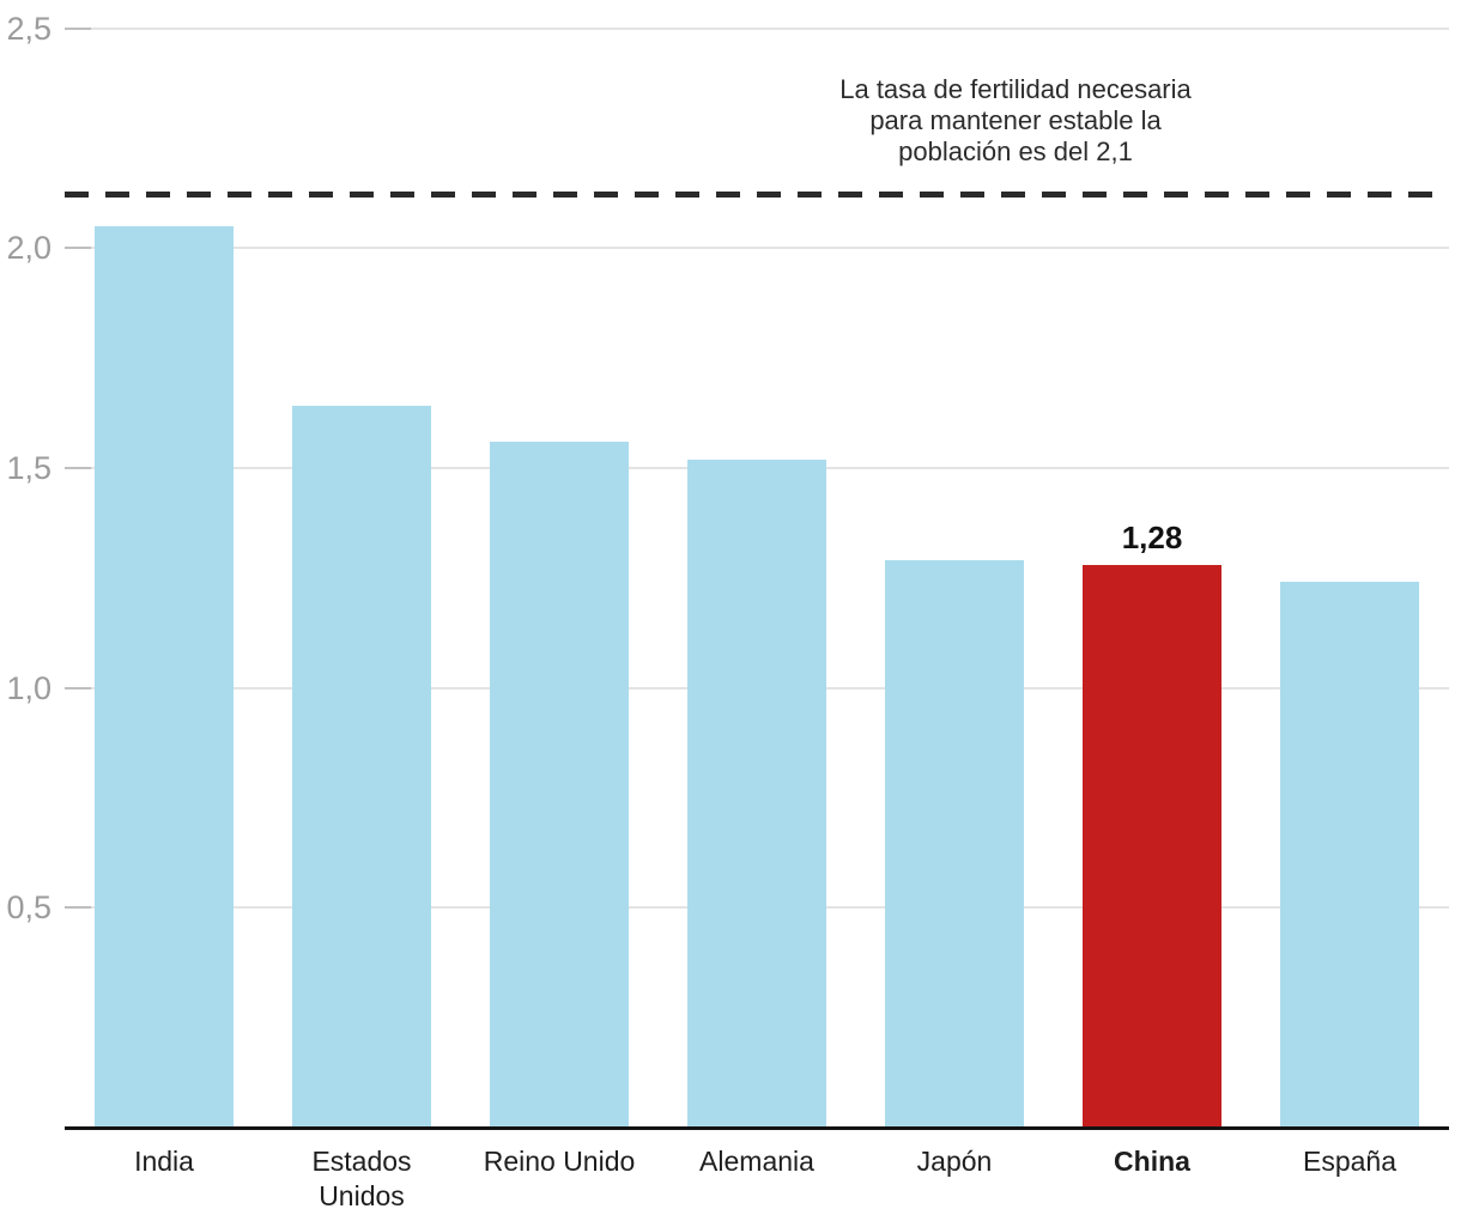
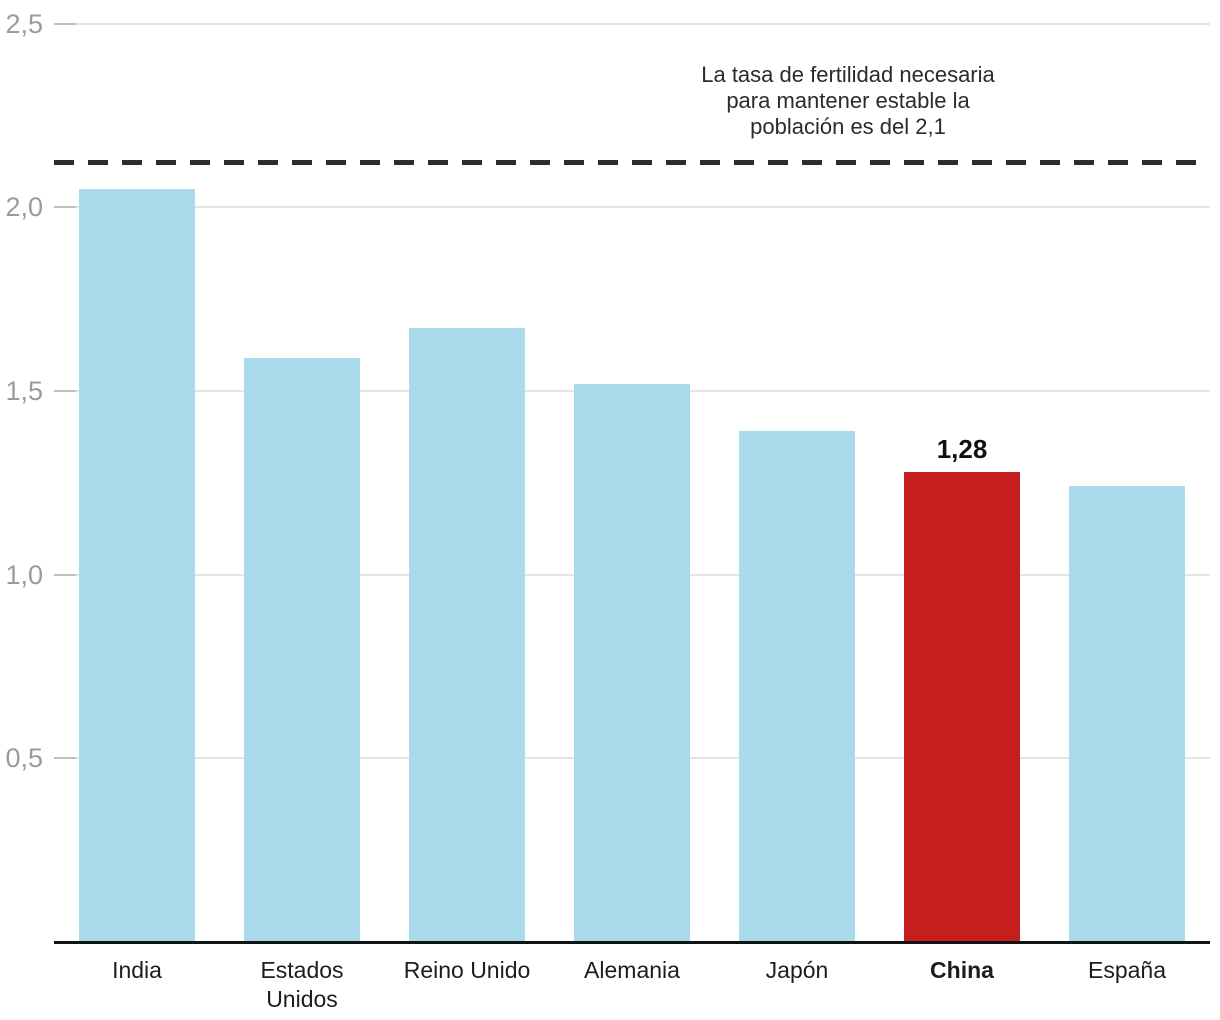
Estados Unidos: 1,64 -> 1,59
Reino Unido: 1,56 -> 1,67
Japón: 1,29 -> 1,39
